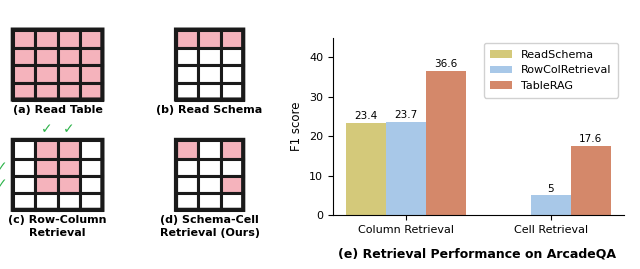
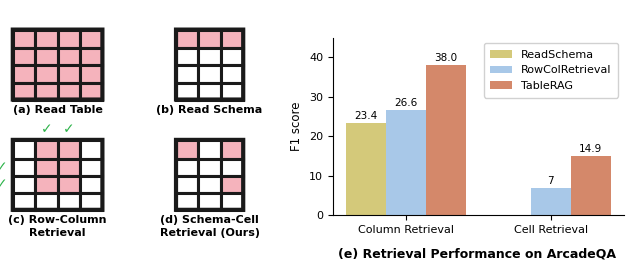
RowColRetrieval/Column Retrieval: 23.7 -> 26.6
TableRAG/Column Retrieval: 36.6 -> 38.0
RowColRetrieval/Cell Retrieval: 5 -> 7
TableRAG/Cell Retrieval: 17.6 -> 14.9
